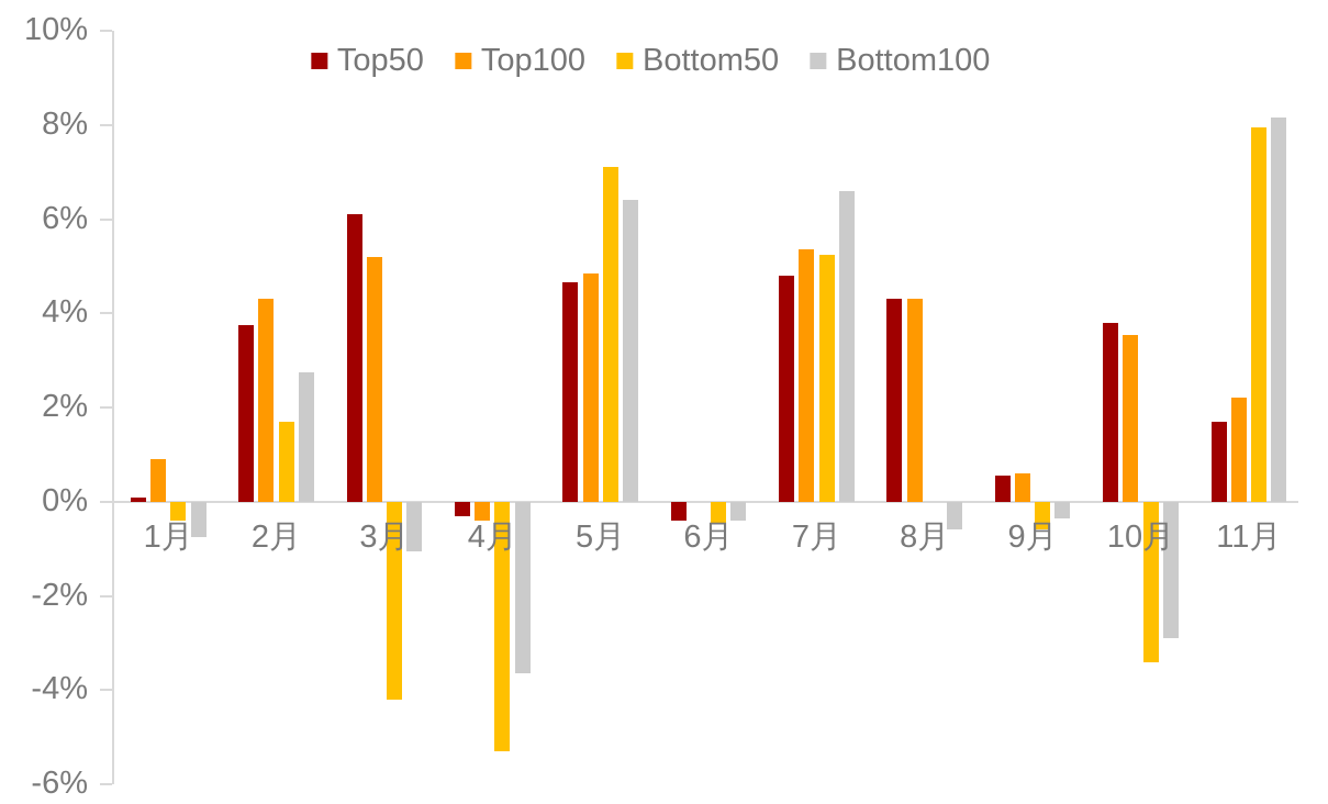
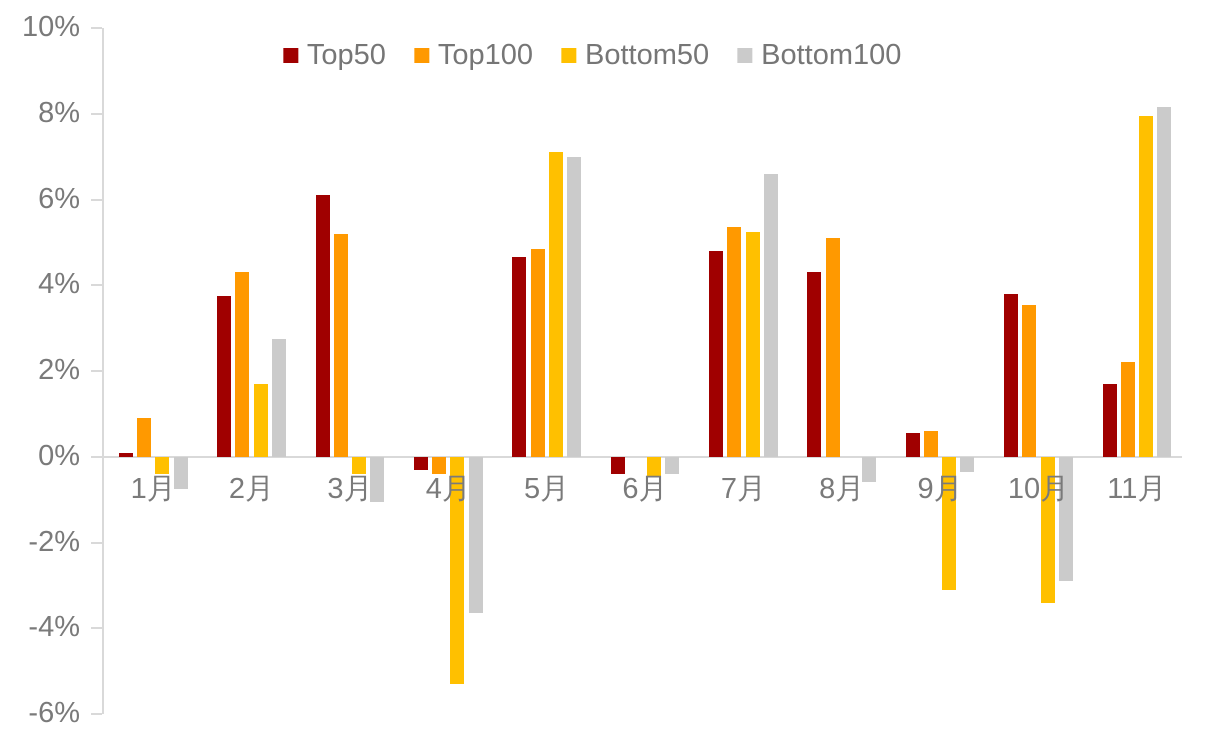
Bottom50/3月: -4.2% -> -0.4%
Bottom100/5月: 6.4% -> 7.0%
Top100/8月: 4.3% -> 5.1%
Bottom50/9月: -0.6% -> -3.1%
